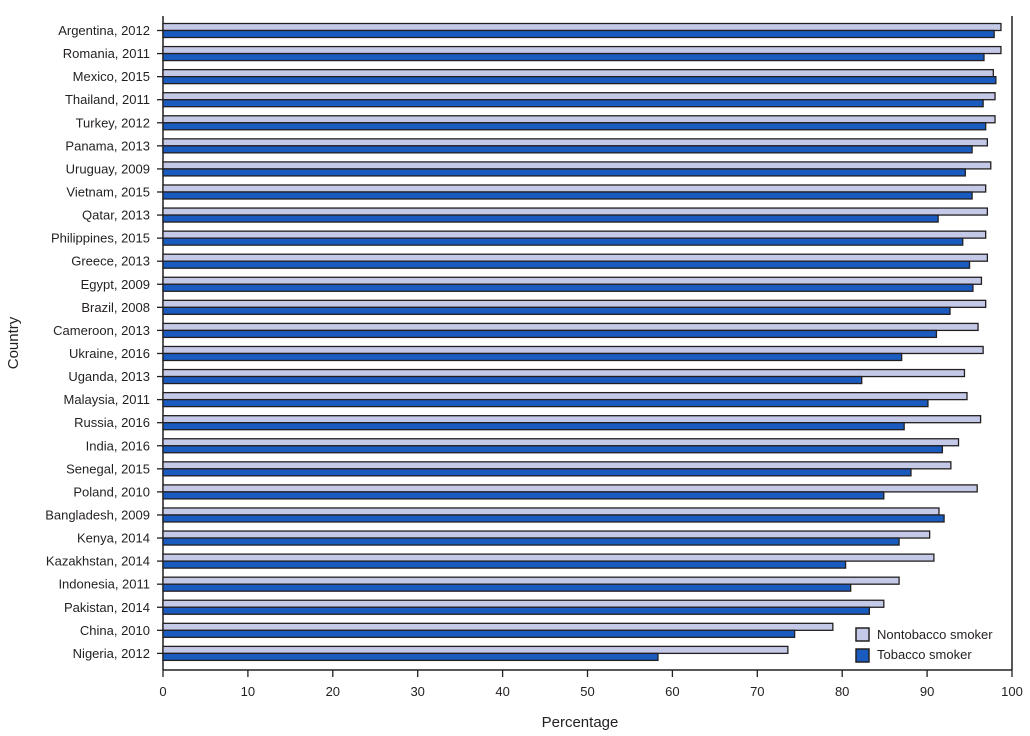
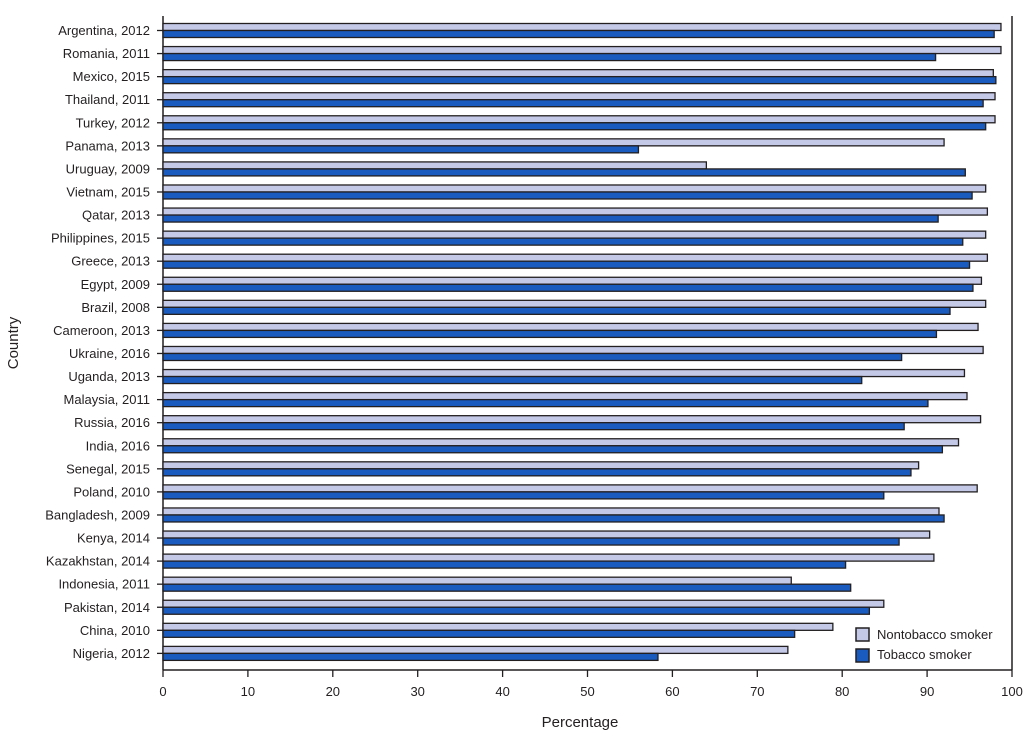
Tobacco smoker/Romania, 2011: 97 -> 91
Nontobacco smoker/Panama, 2013: 97 -> 92
Tobacco smoker/Panama, 2013: 95 -> 56
Nontobacco smoker/Uruguay, 2009: 98 -> 64
Nontobacco smoker/Senegal, 2015: 93 -> 89
Nontobacco smoker/Indonesia, 2011: 87 -> 74
